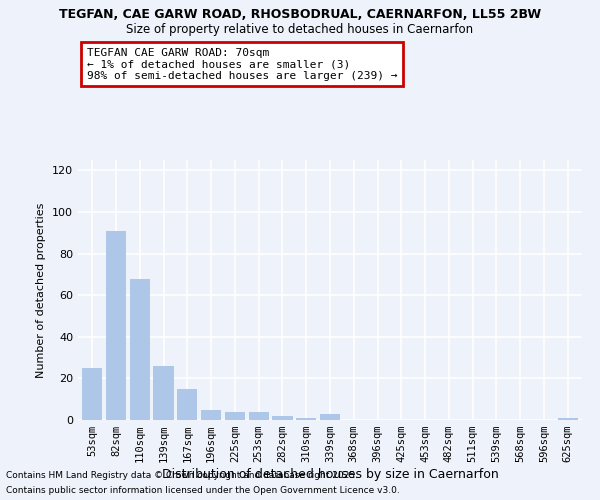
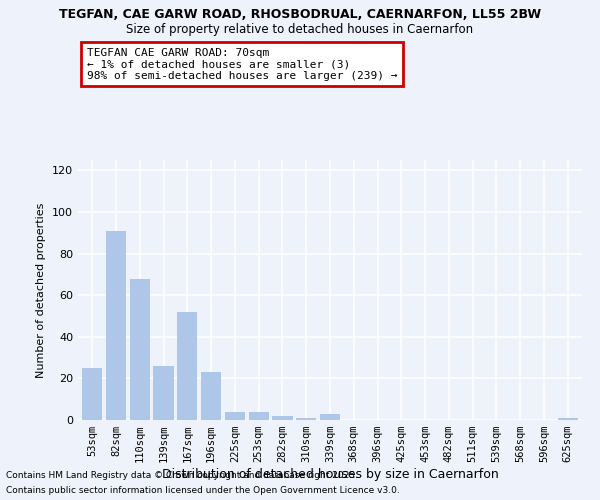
167sqm: 15 -> 52
196sqm: 5 -> 23
